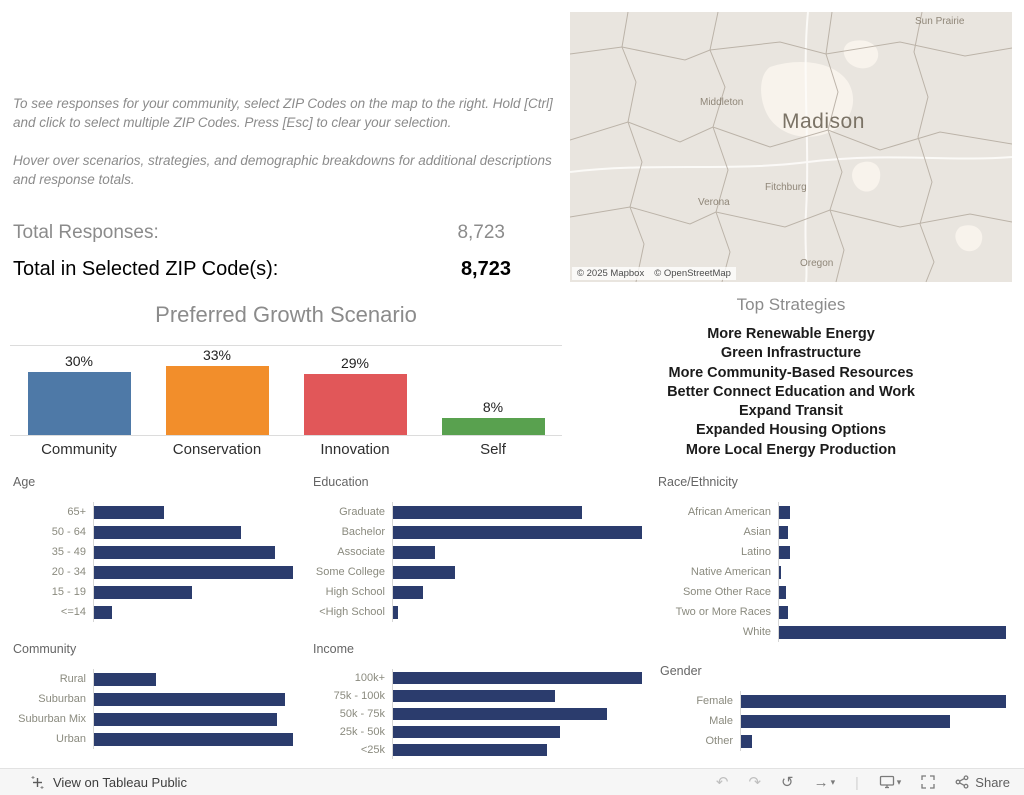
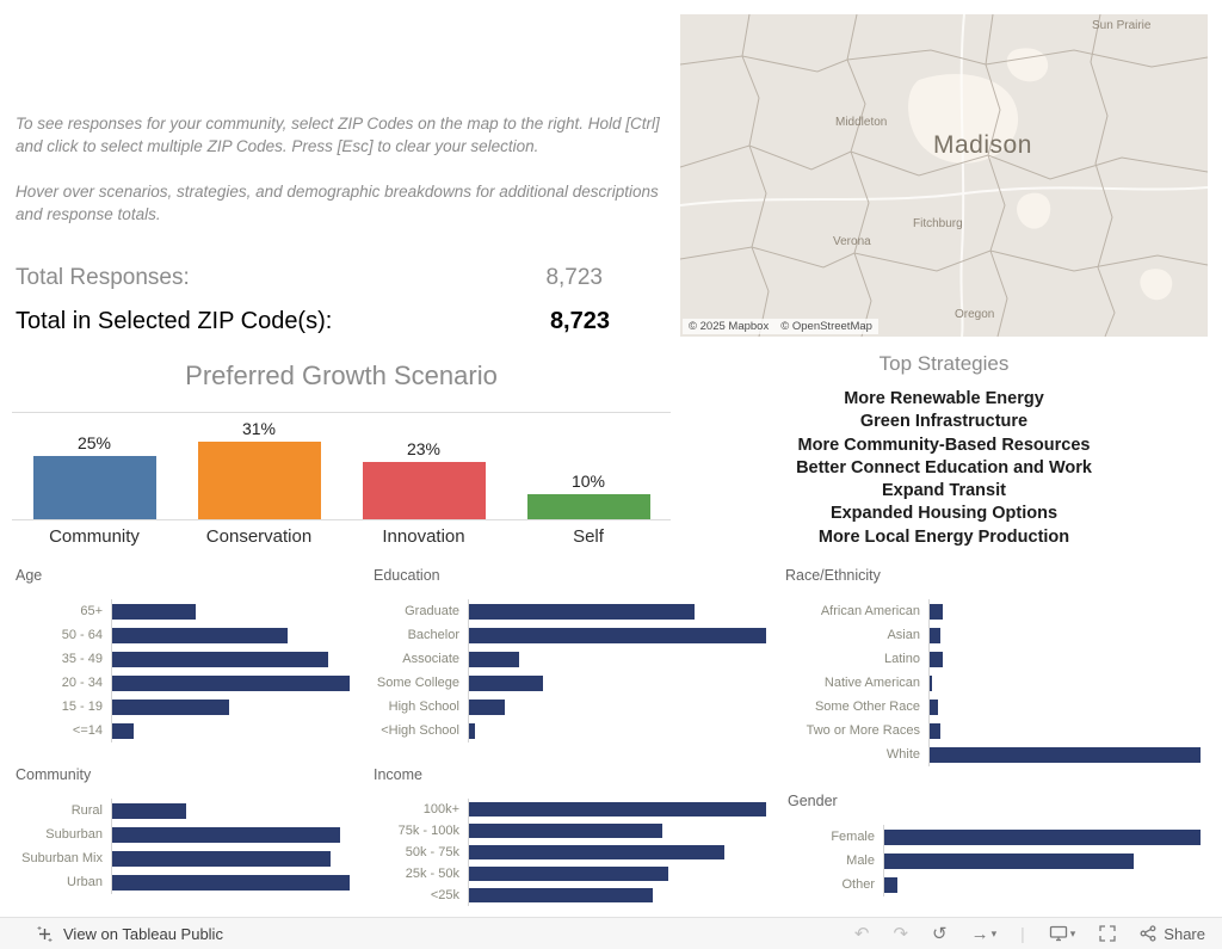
Preferred Growth Scenario/Community: 30% -> 25%
Preferred Growth Scenario/Conservation: 33% -> 31%
Preferred Growth Scenario/Innovation: 29% -> 23%
Preferred Growth Scenario/Self: 8% -> 10%
